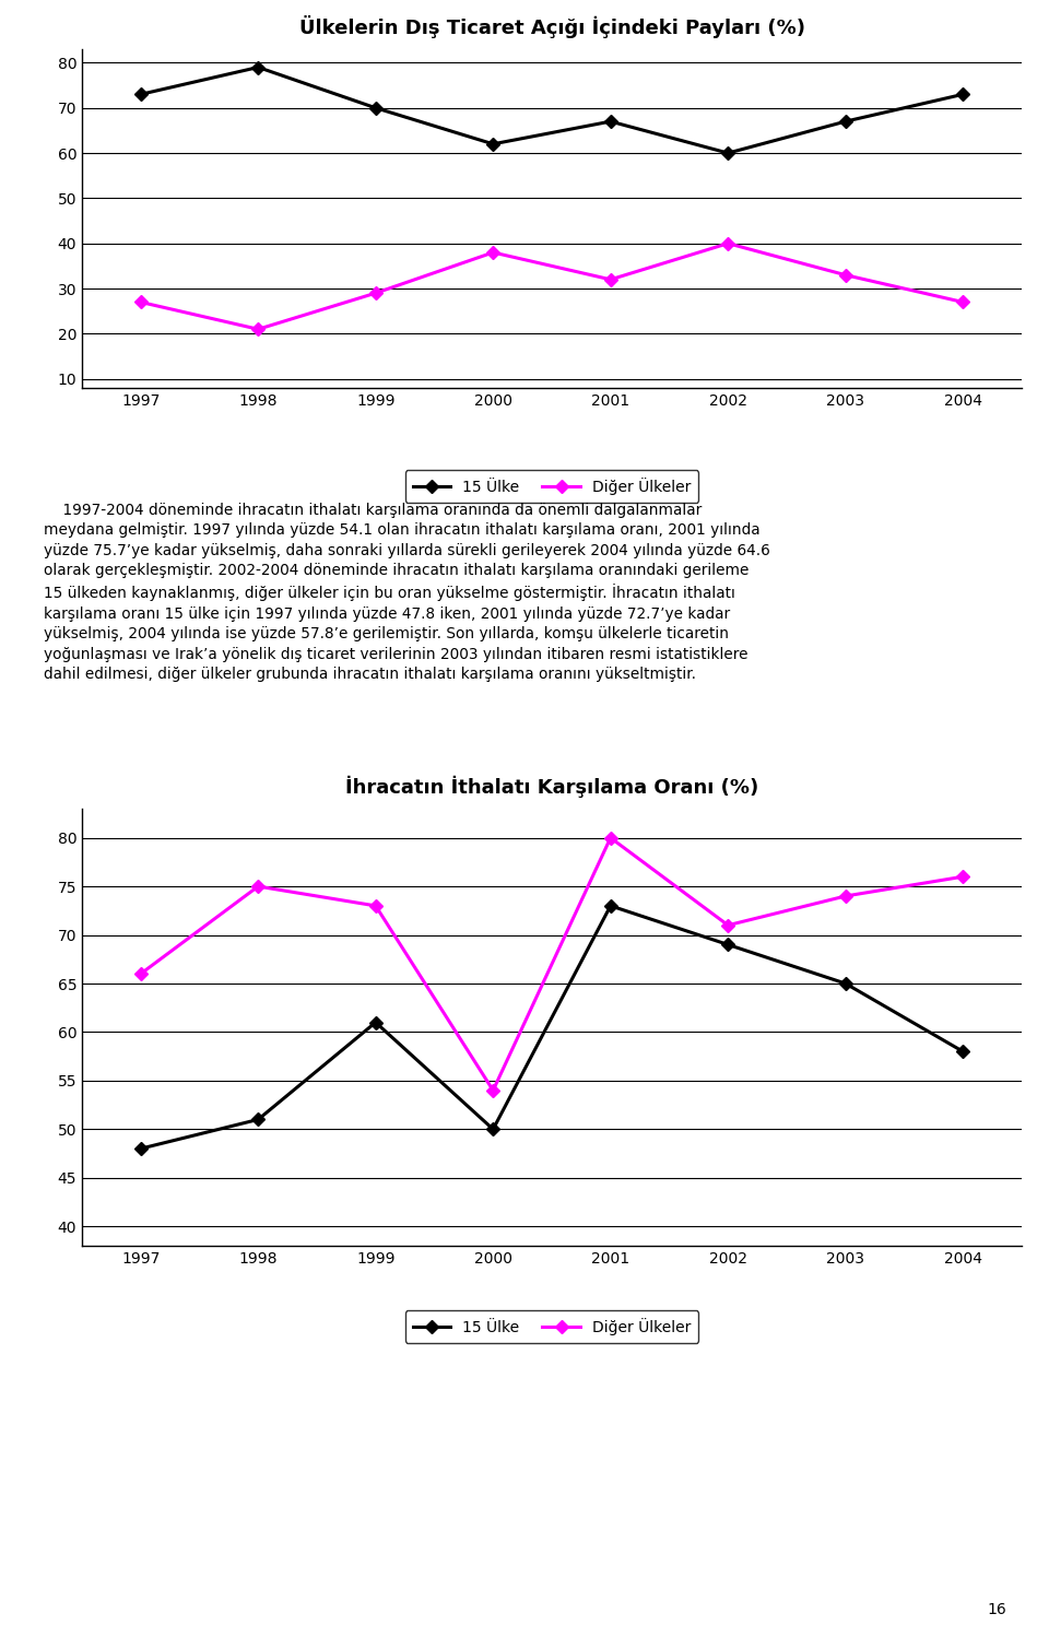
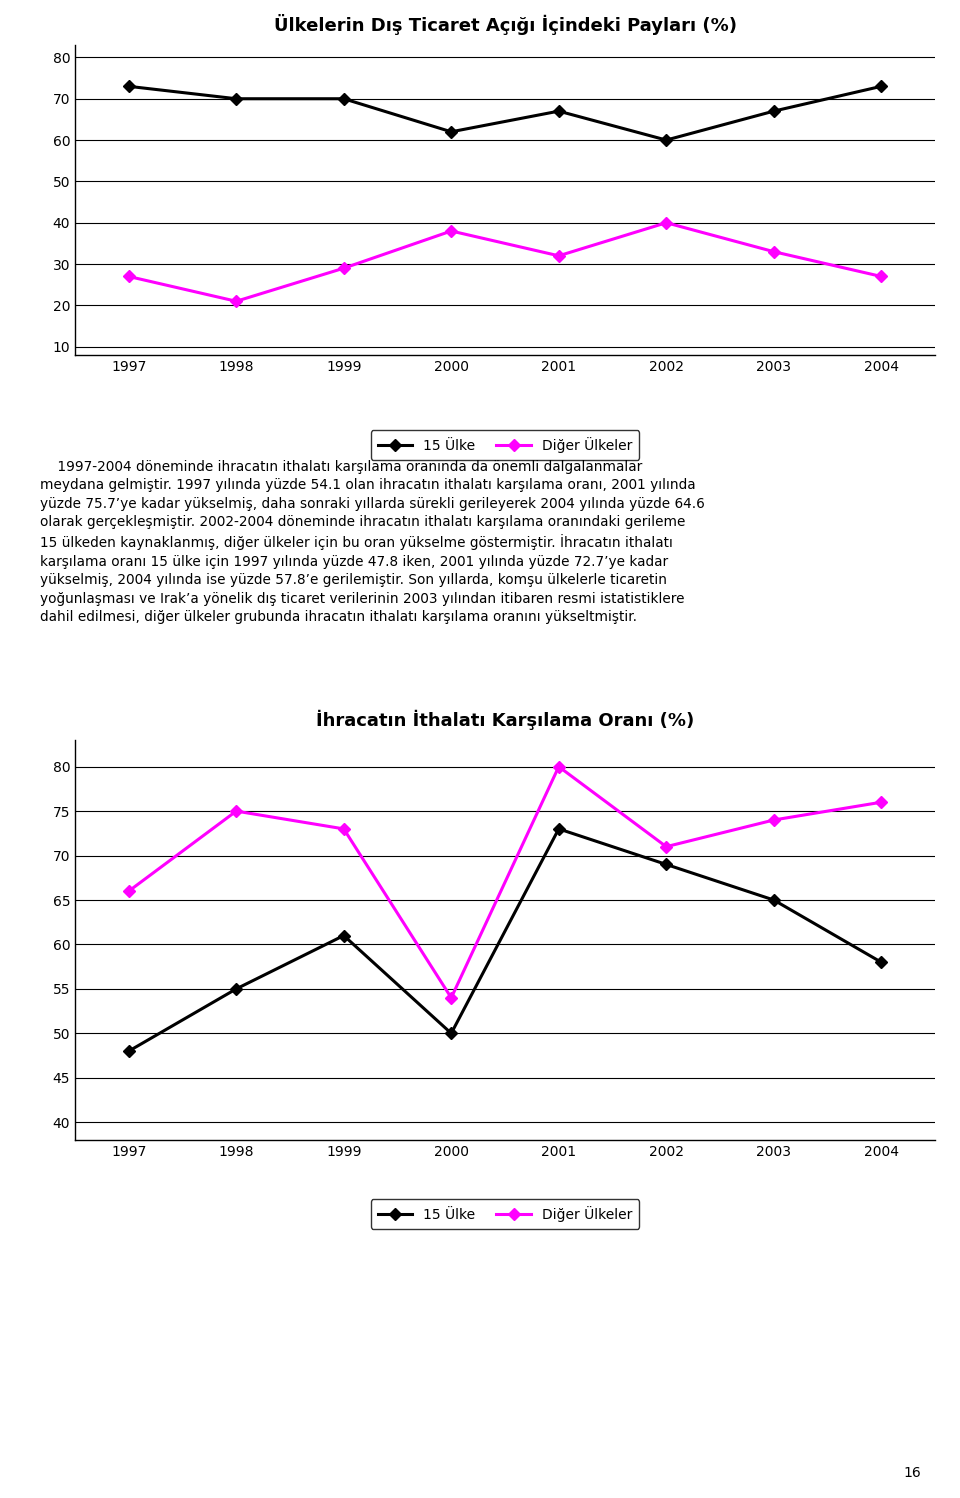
Ülkelerin Dış Ticaret Açığı İçindeki Payları (%)/15 Ülke/1998: 79 -> 70
İhracatın İthalatı Karşılama Oranı (%)/15 Ülke/1998: 51 -> 55
